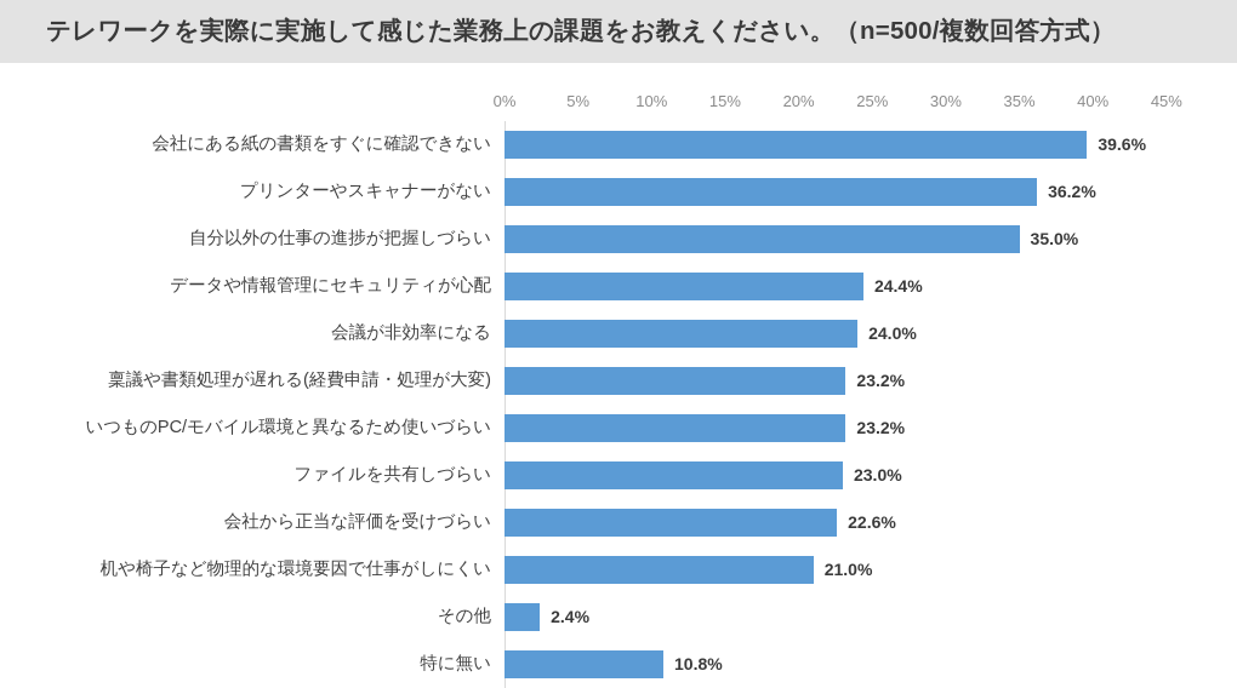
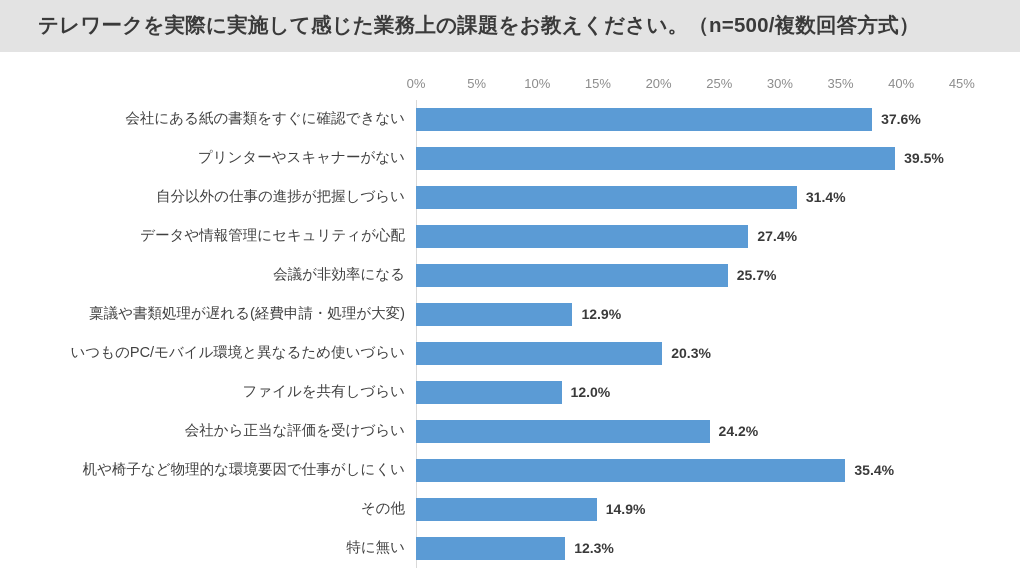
会社にある紙の書類をすぐに確認できない: 39.6% -> 37.6%
プリンターやスキャナーがない: 36.2% -> 39.5%
自分以外の仕事の進捗が把握しづらい: 35.0% -> 31.4%
データや情報管理にセキュリティが心配: 24.4% -> 27.4%
会議が非効率になる: 24.0% -> 25.7%
稟議や書類処理が遅れる(経費申請・処理が大変): 23.2% -> 12.9%
いつものPC/モバイル環境と異なるため使いづらい: 23.2% -> 20.3%
ファイルを共有しづらい: 23.0% -> 12.0%
会社から正当な評価を受けづらい: 22.6% -> 24.2%
机や椅子など物理的な環境要因で仕事がしにくい: 21.0% -> 35.4%
その他: 2.4% -> 14.9%
特に無い: 10.8% -> 12.3%
